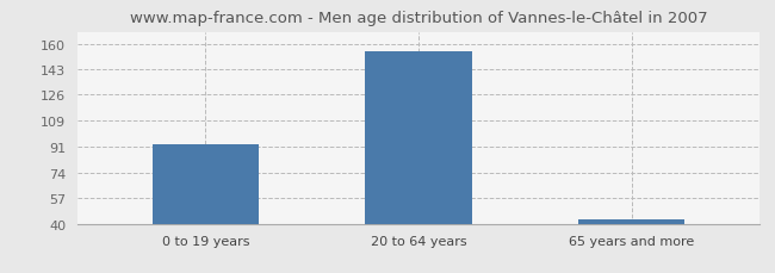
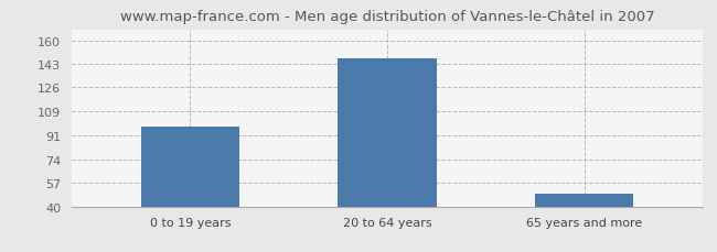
0 to 19 years: 93 -> 98
20 to 64 years: 155 -> 147
65 years and more: 43 -> 49
